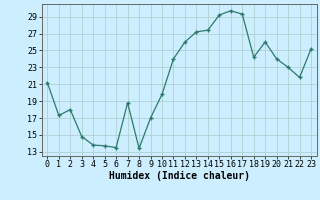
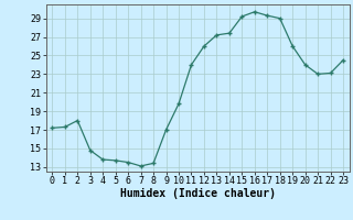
0: 21.2 -> 17.2
7: 18.8 -> 13.1
18: 24.2 -> 29.0
22: 21.8 -> 23.1
23: 25.2 -> 24.5
